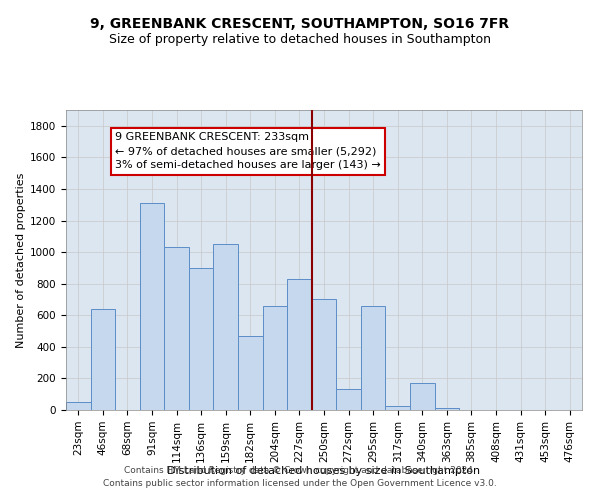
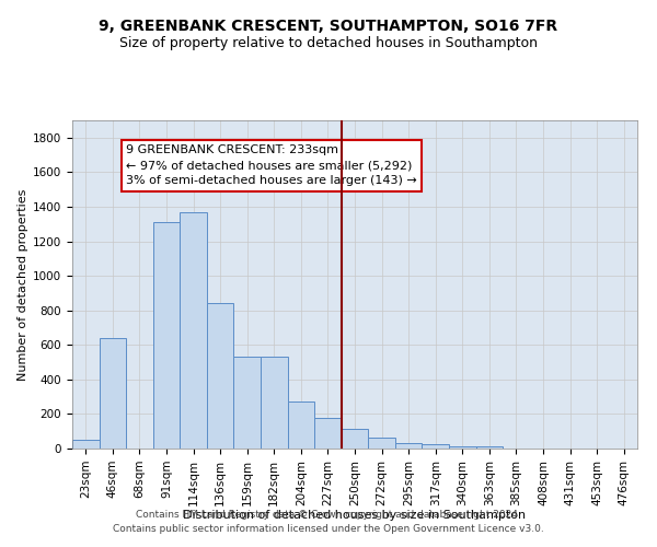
114sqm: 1030 -> 1370
136sqm: 900 -> 840
159sqm: 1050 -> 530
182sqm: 470 -> 530
204sqm: 660 -> 270
227sqm: 830 -> 180
250sqm: 700 -> 120
272sqm: 130 -> 60
295sqm: 660 -> 30
340sqm: 170 -> 20
